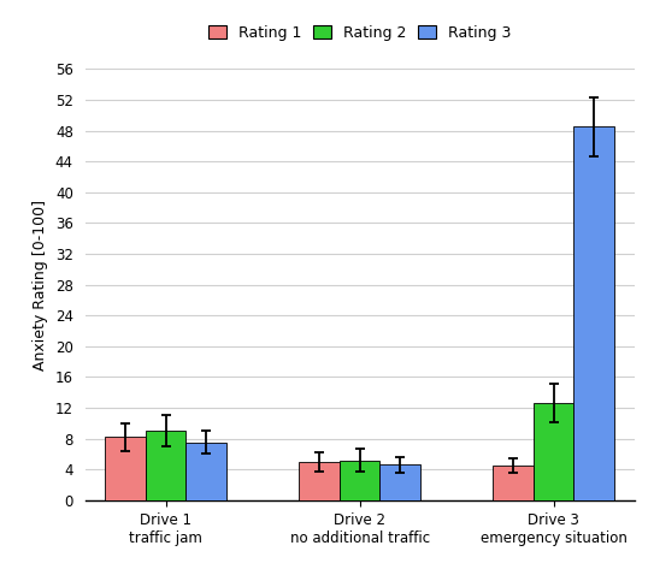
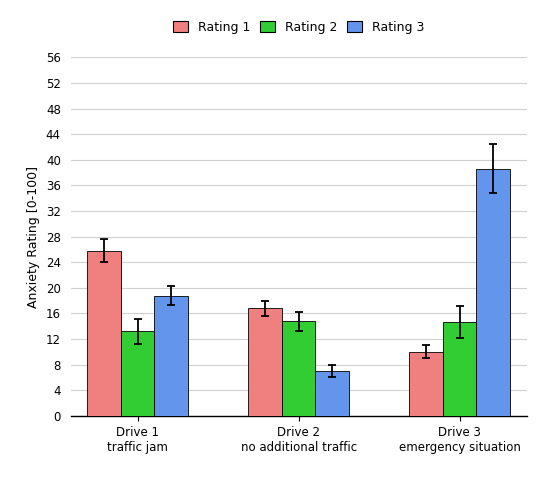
Rating 1/Drive 1 traffic jam: 8.2 -> 25.8
Rating 2/Drive 1 traffic jam: 9.0 -> 13.2
Rating 3/Drive 1 traffic jam: 7.5 -> 18.8
Rating 1/Drive 2 no additional traffic: 5.0 -> 16.8
Rating 2/Drive 2 no additional traffic: 5.2 -> 14.8
Rating 3/Drive 2 no additional traffic: 4.6 -> 7.0
Rating 1/Drive 3 emergency situation: 4.5 -> 10.0
Rating 2/Drive 3 emergency situation: 12.7 -> 14.6
Rating 3/Drive 3 emergency situation: 48.5 -> 38.6
